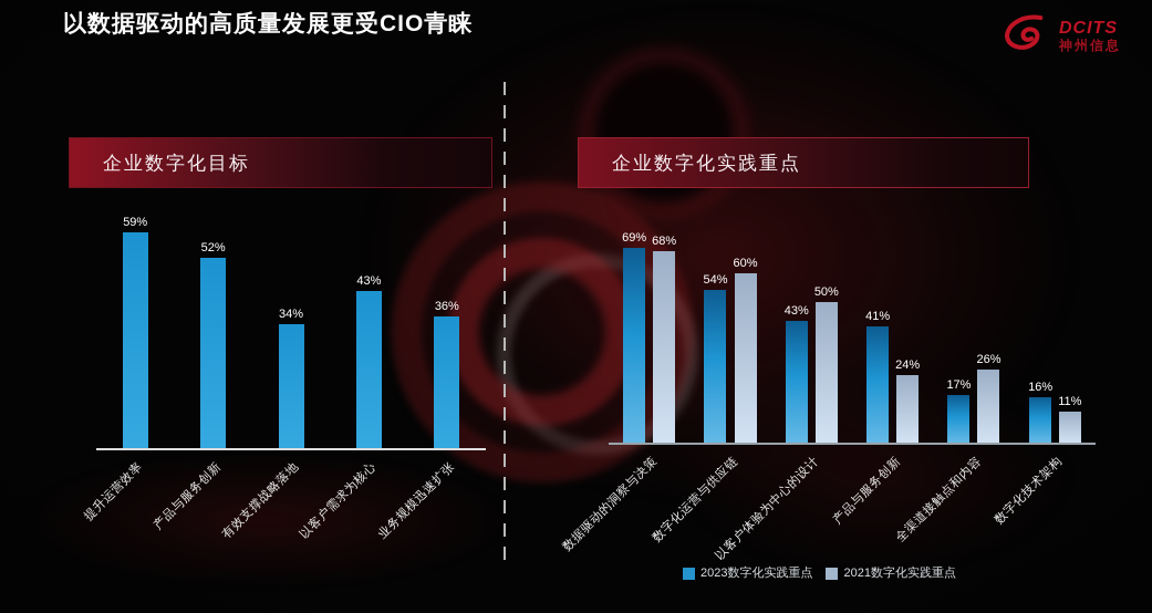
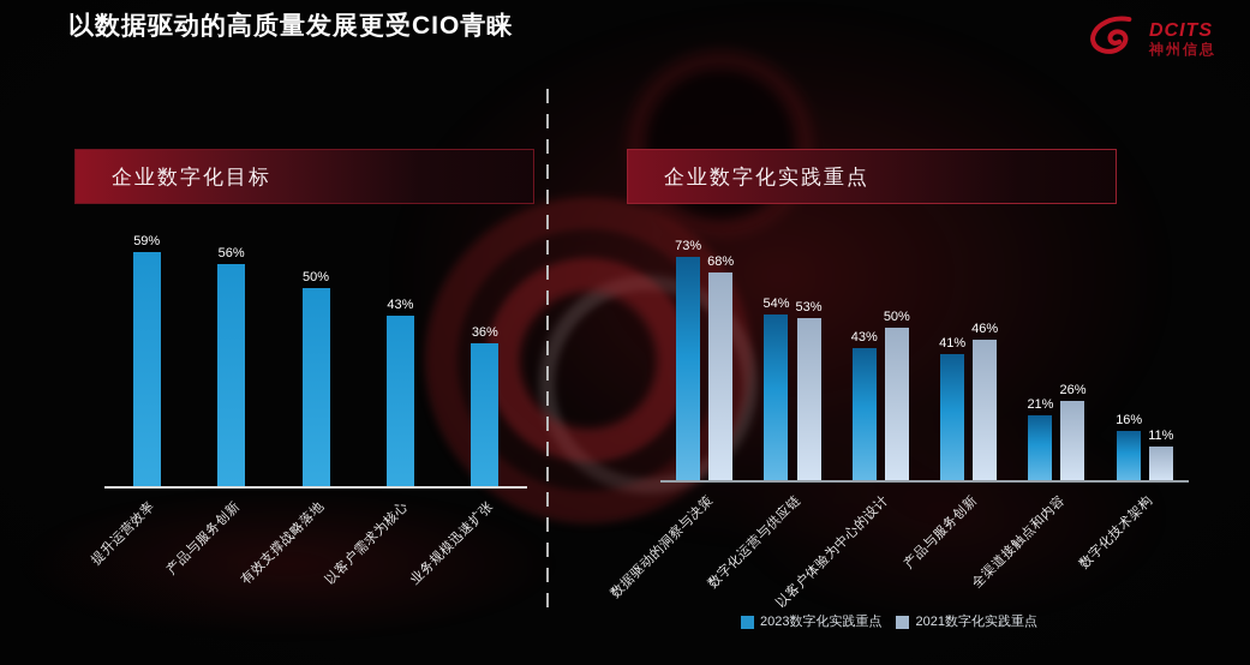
企业数字化目标/产品与服务创新: 52% -> 56%
企业数字化目标/有效支撑战略落地: 34% -> 50%
企业数字化实践重点/2023数字化实践重点/数据驱动的洞察与决策: 69% -> 73%
企业数字化实践重点/2021数字化实践重点/数字化运营与供应链: 60% -> 53%
企业数字化实践重点/2021数字化实践重点/产品与服务创新: 24% -> 46%
企业数字化实践重点/2023数字化实践重点/全渠道接触点和内容: 17% -> 21%
